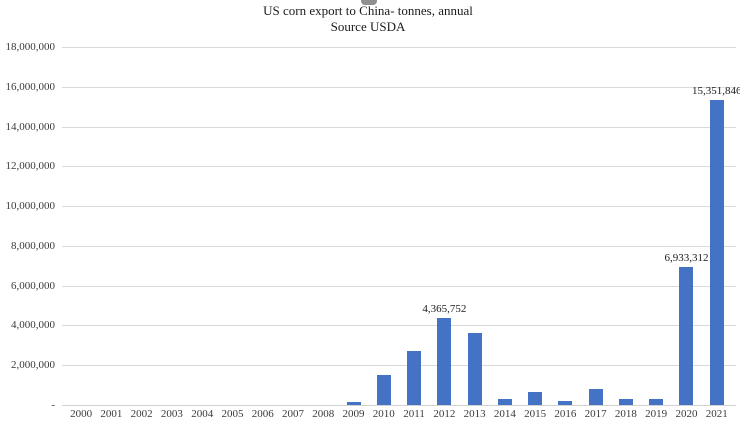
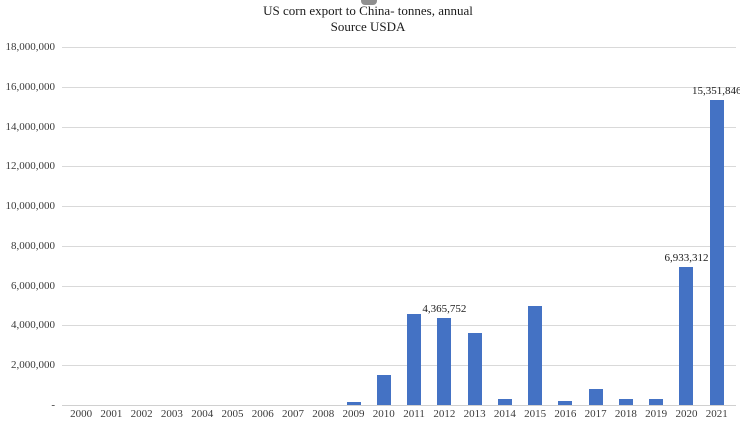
2011: 2700000 -> 4600000
2015: 700000 -> 5000000
